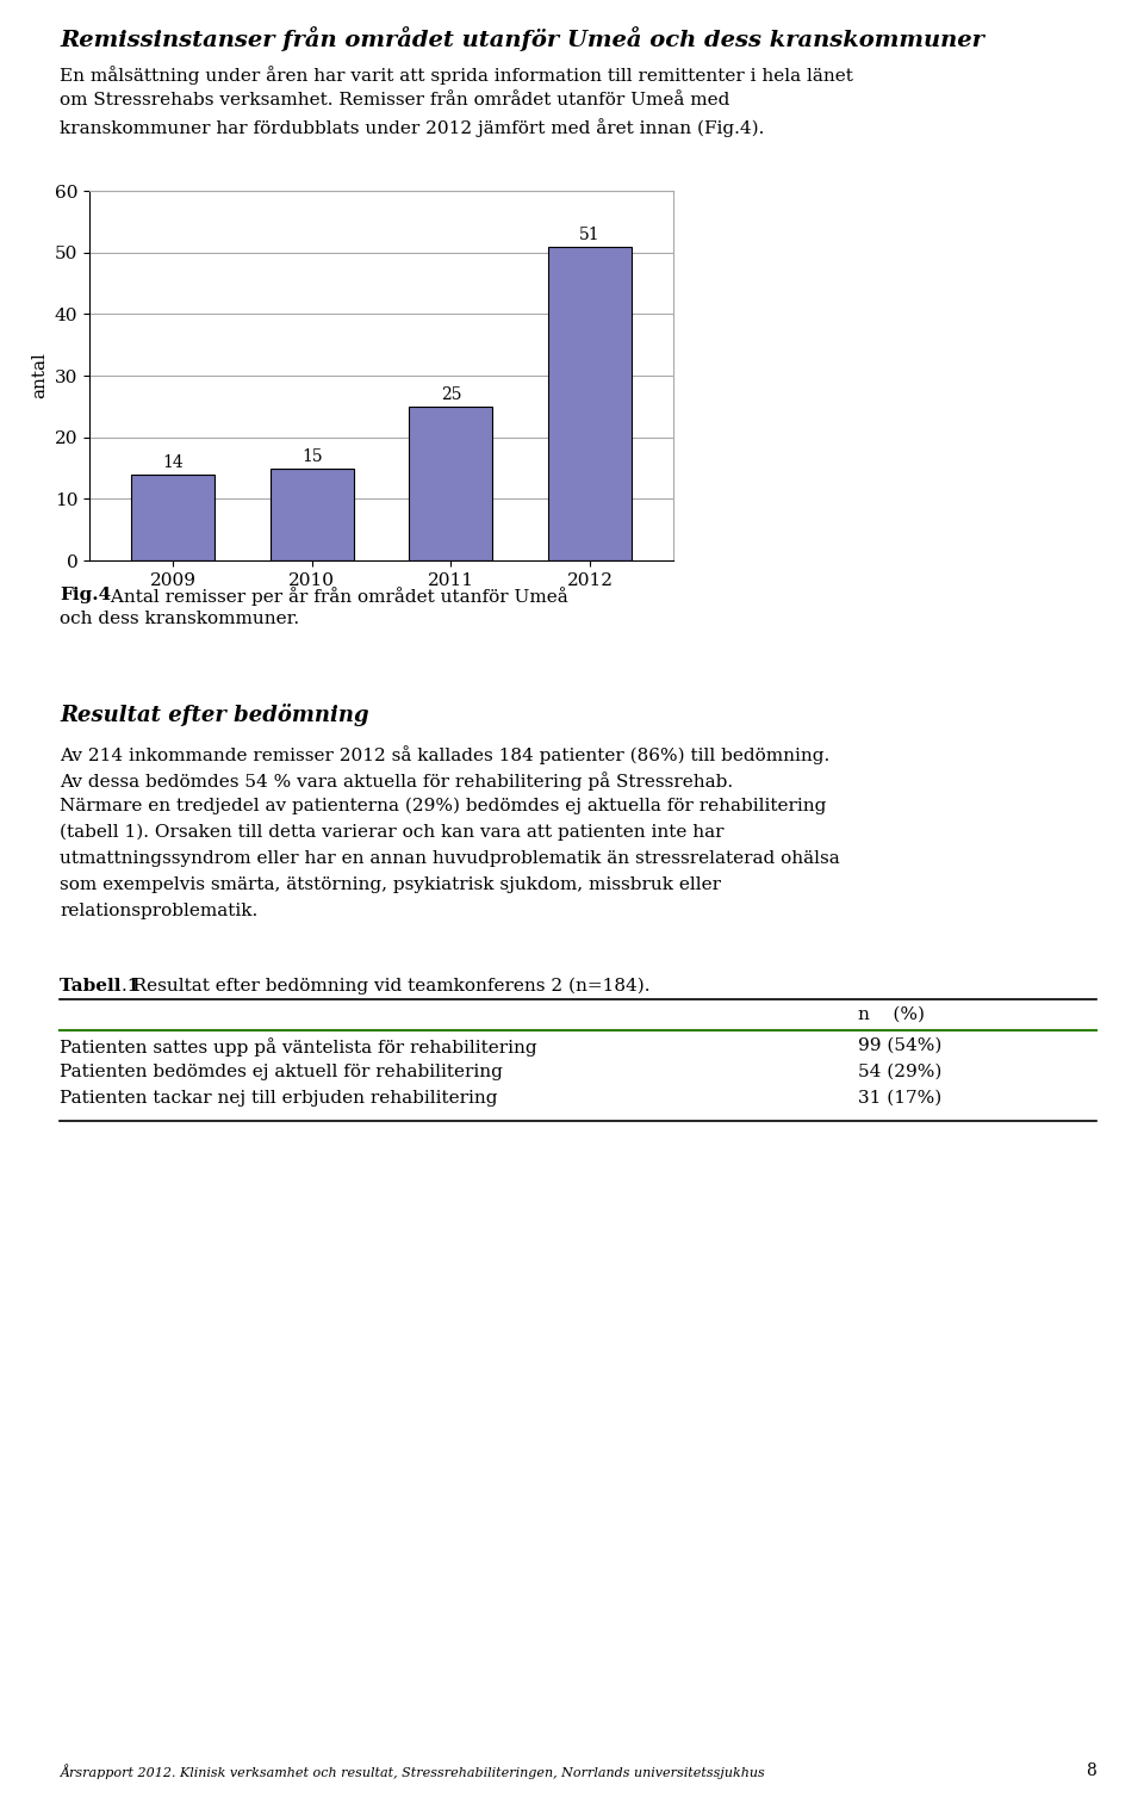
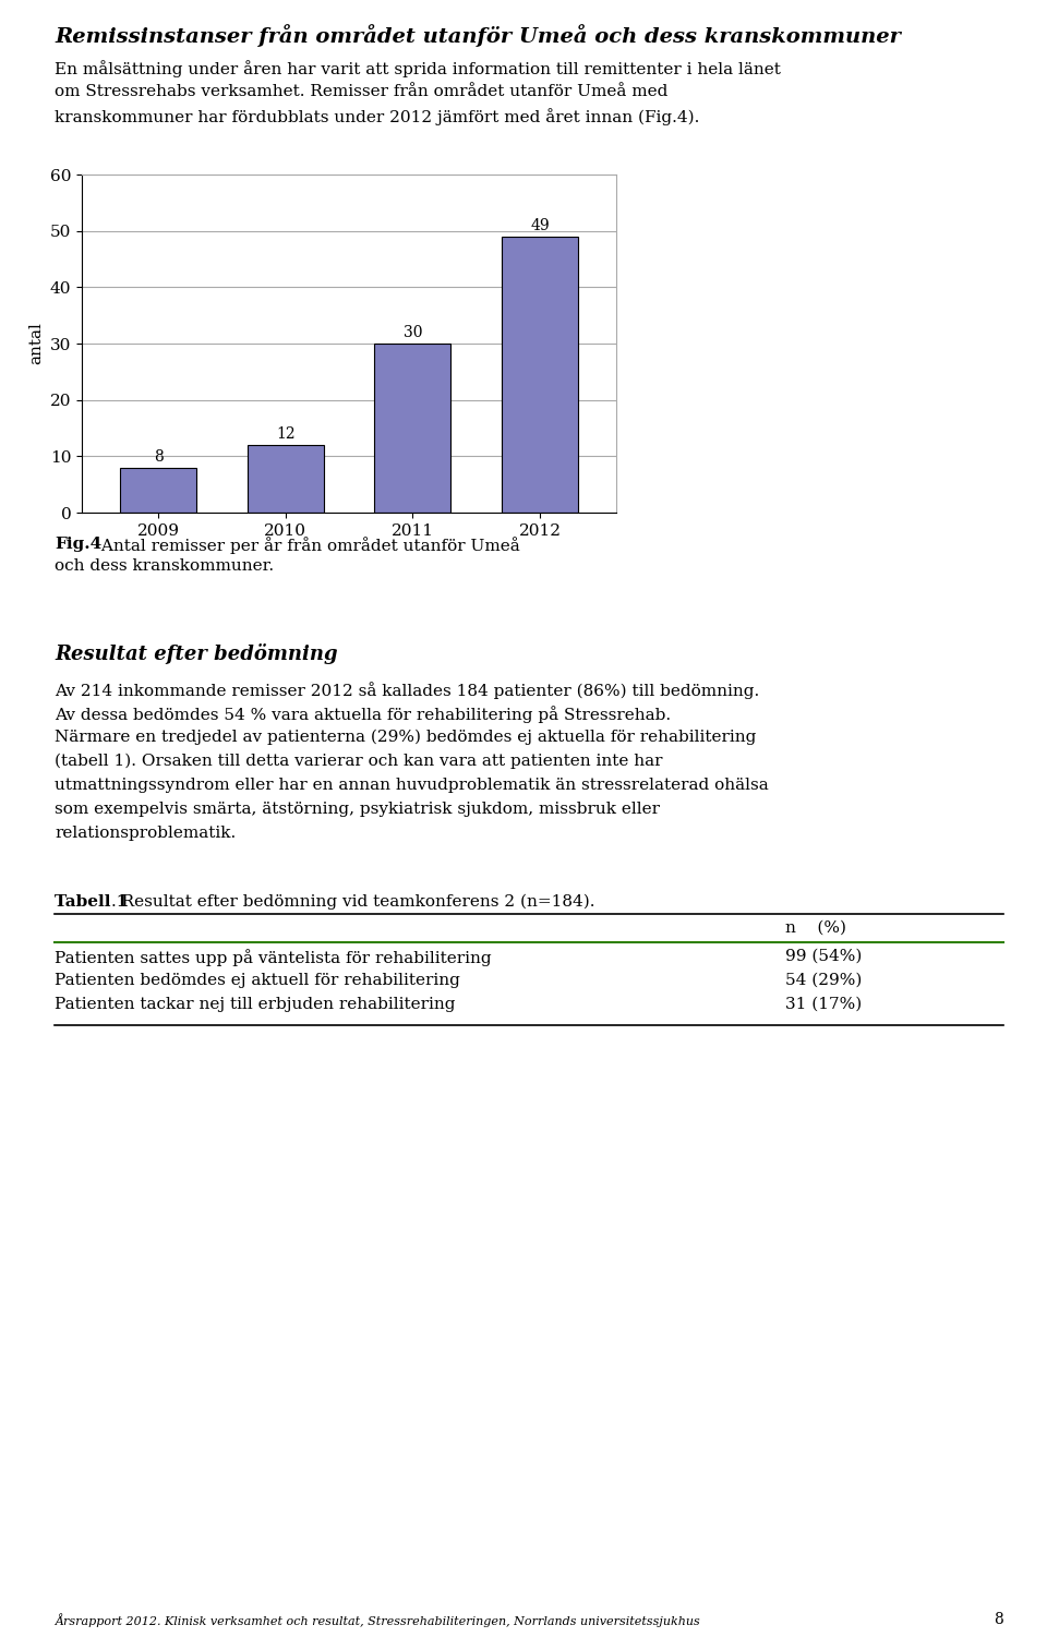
2009: 14 -> 8
2010: 15 -> 12
2011: 25 -> 30
2012: 51 -> 49
